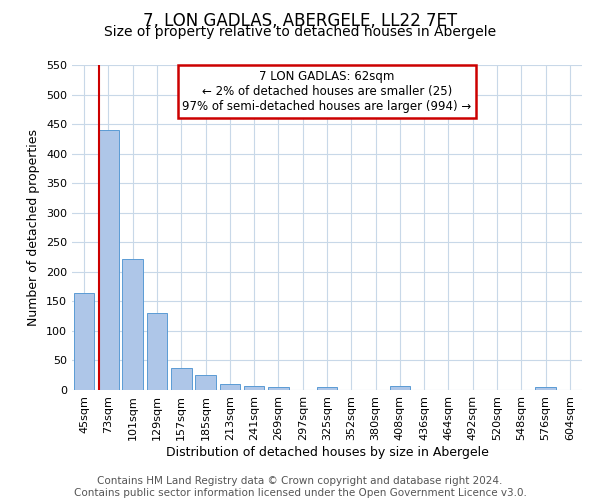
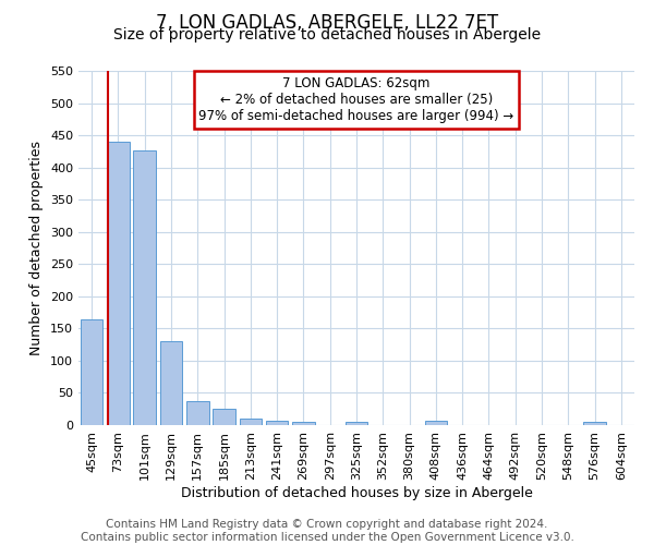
101sqm: 222 -> 426
